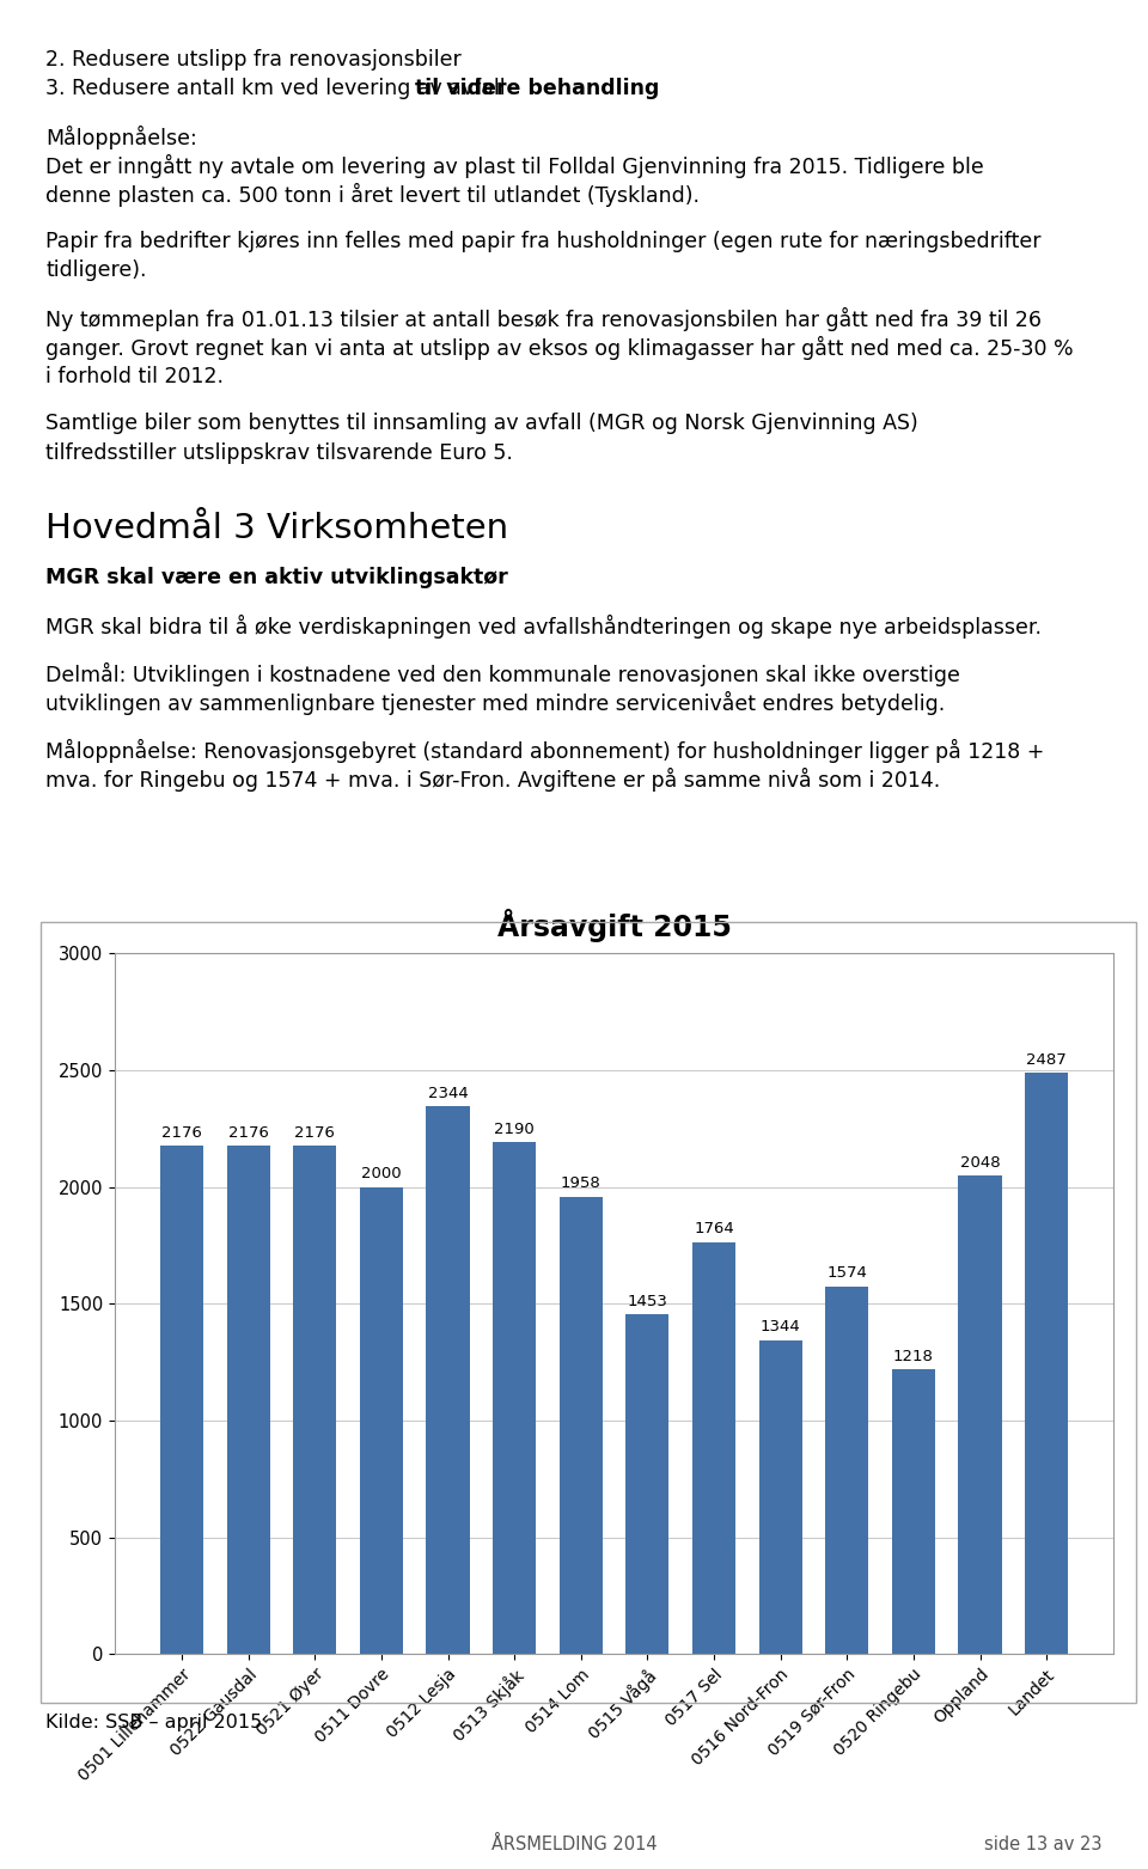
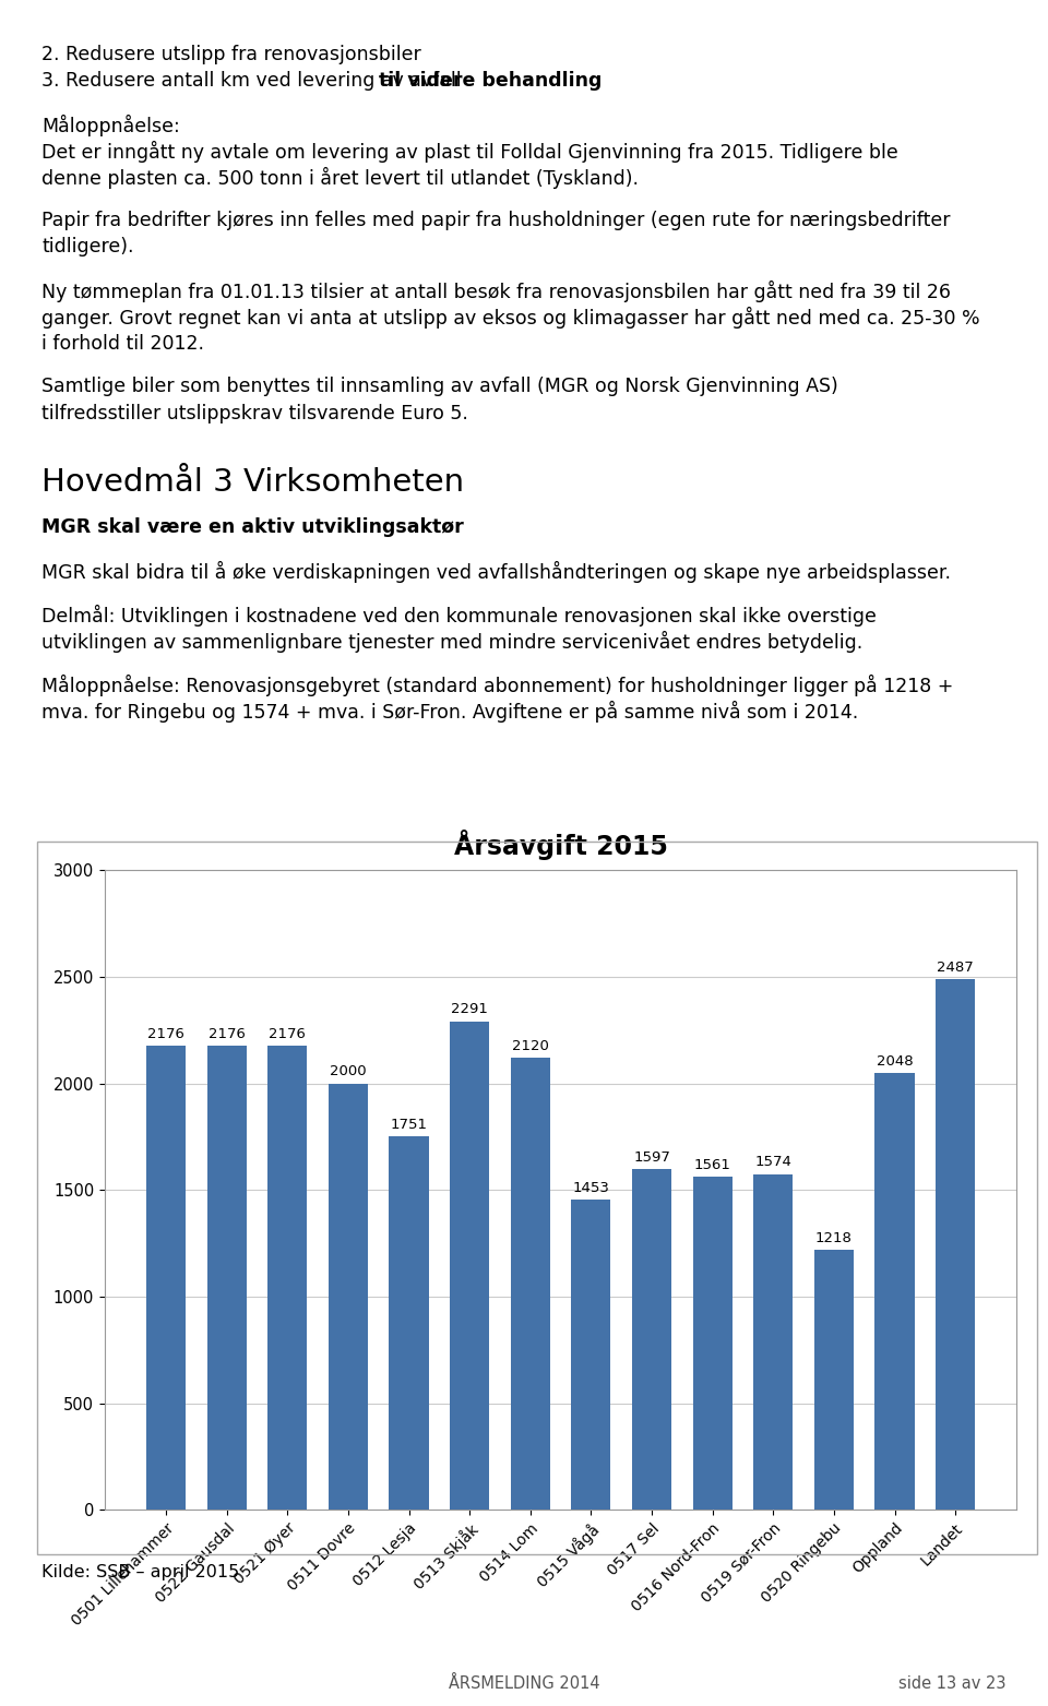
0512 Lesja: 2344 -> 1751
0513 Skjåk: 2190 -> 2291
0514 Lom: 1958 -> 2120
0517 Sel: 1764 -> 1597
0516 Nord-Fron: 1344 -> 1561
